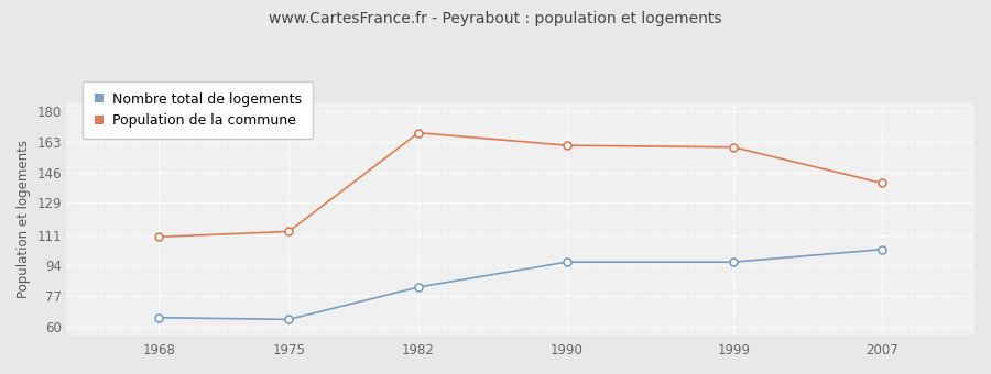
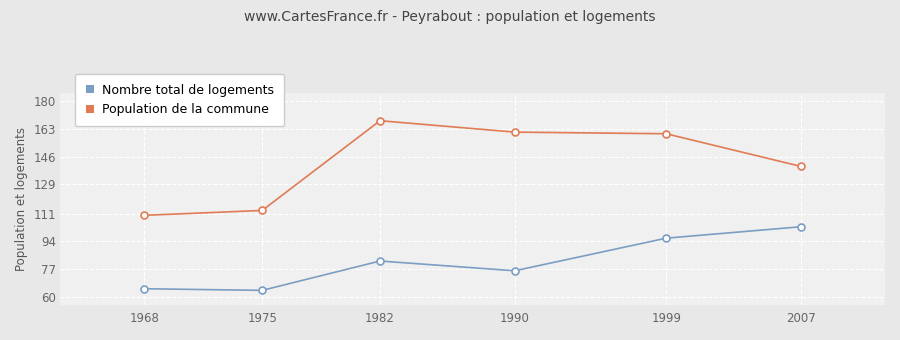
Nombre total de logements/1990: 96 -> 76
